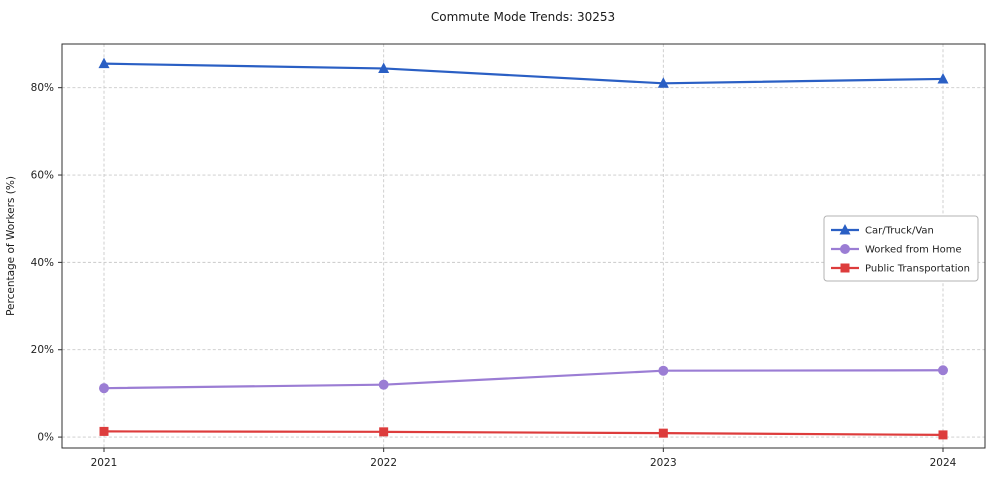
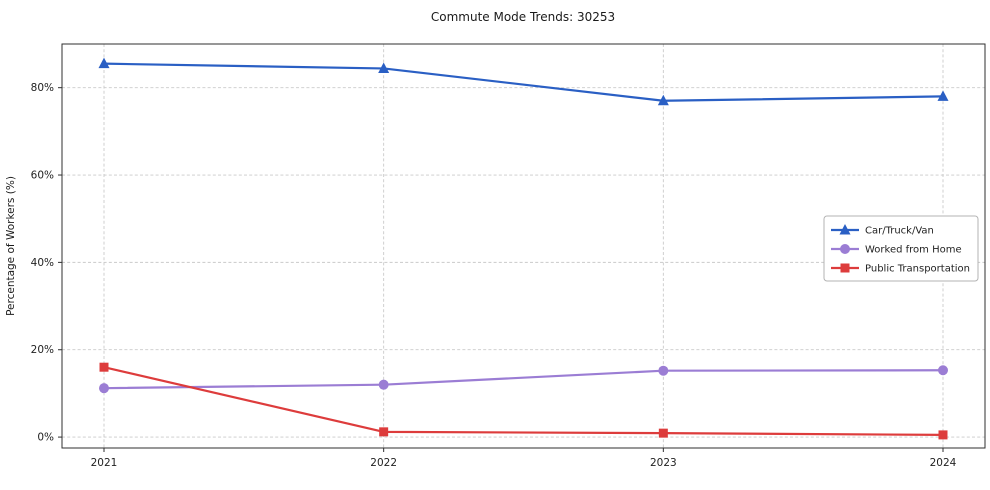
Public Transportation/2021: 1% -> 16%
Car/Truck/Van/2023: 81% -> 77%
Car/Truck/Van/2024: 82% -> 78%
